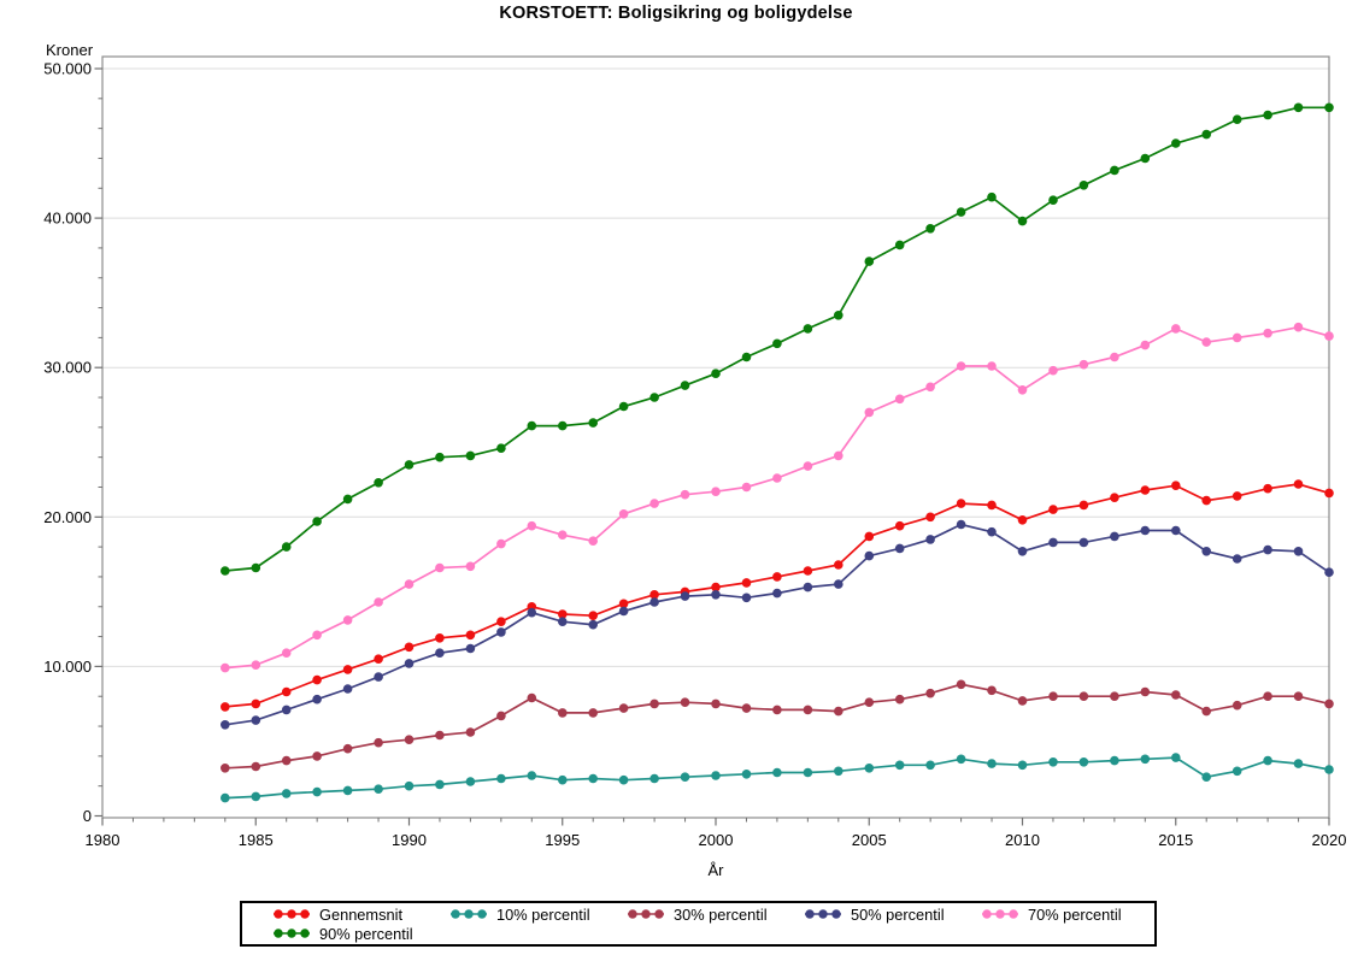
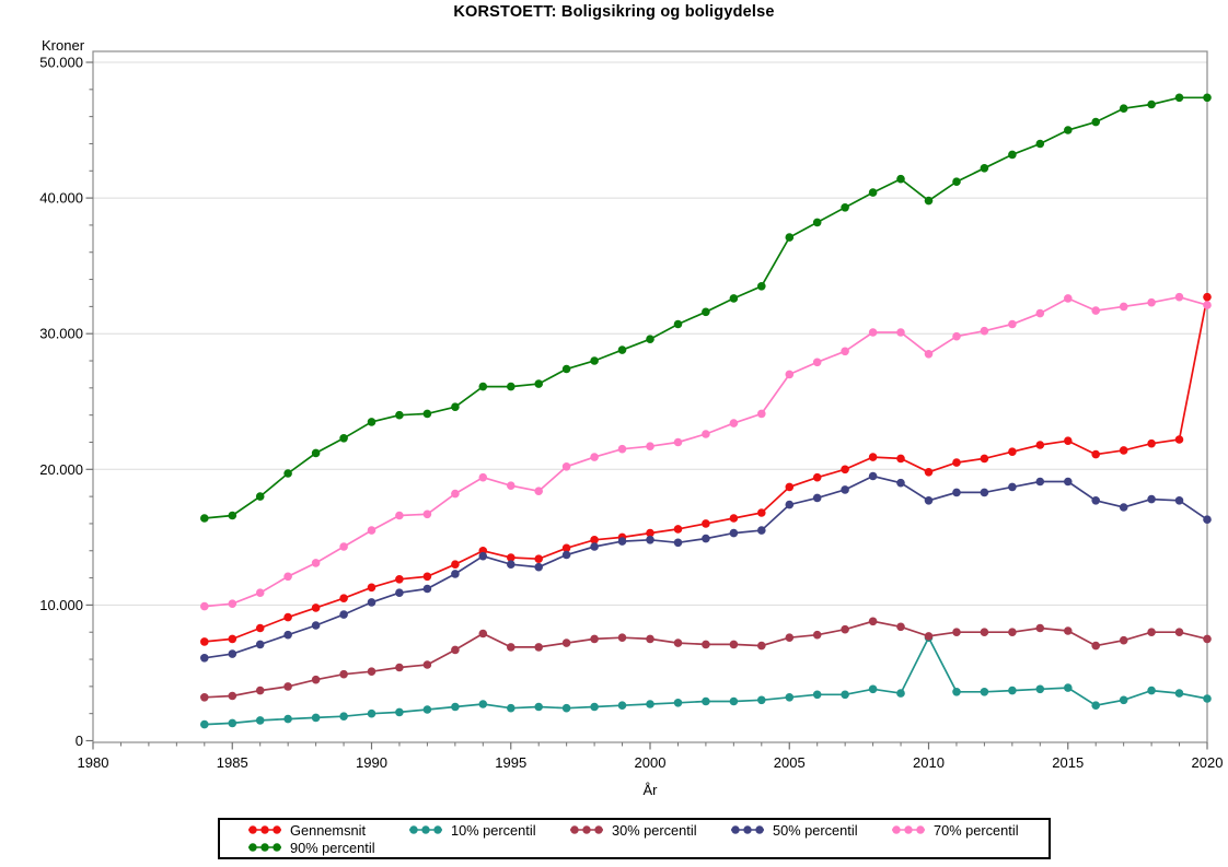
10% percentil/2010: 3400 -> 7600
Gennemsnit/2020: 21600 -> 32700
